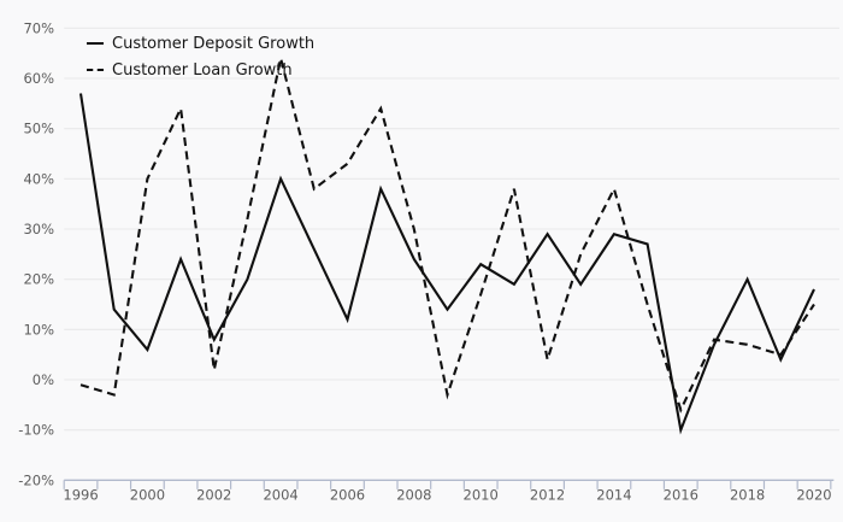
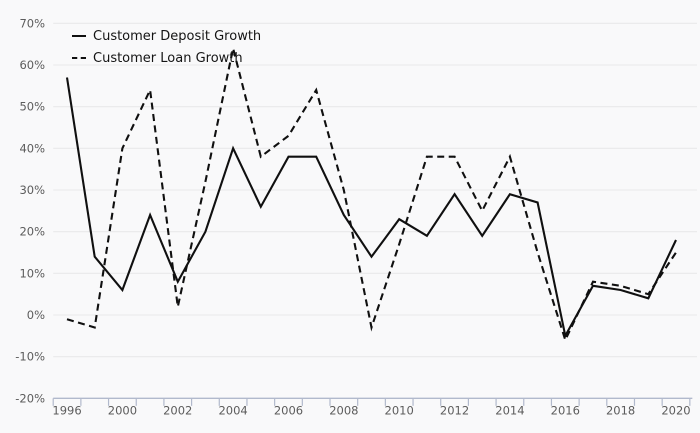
Customer Deposit Growth/2006: 12% -> 38%
Customer Loan Growth/2012: 4% -> 38%
Customer Deposit Growth/2016: -10% -> -5%
Customer Deposit Growth/2018: 20% -> 6%
